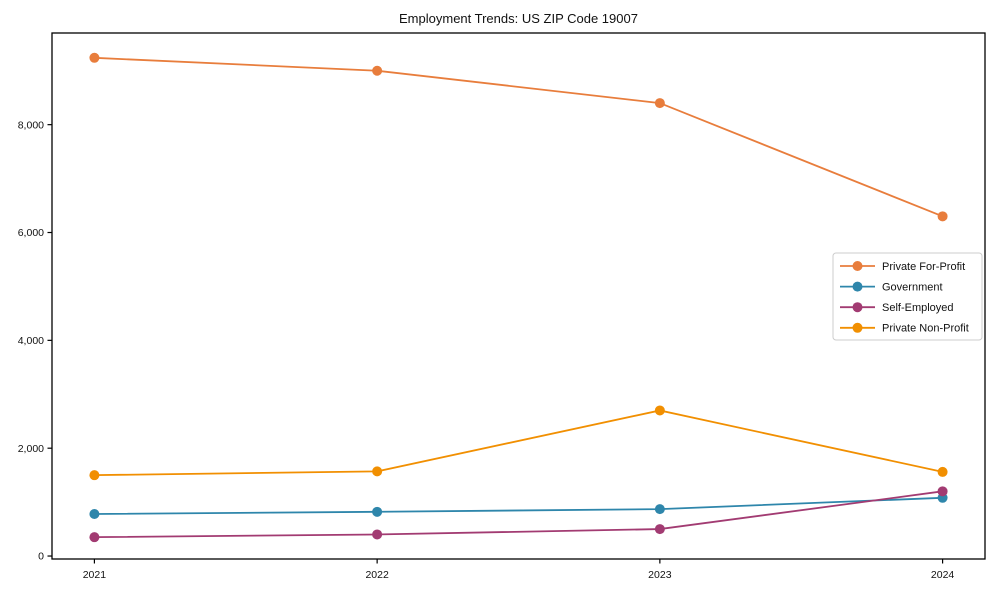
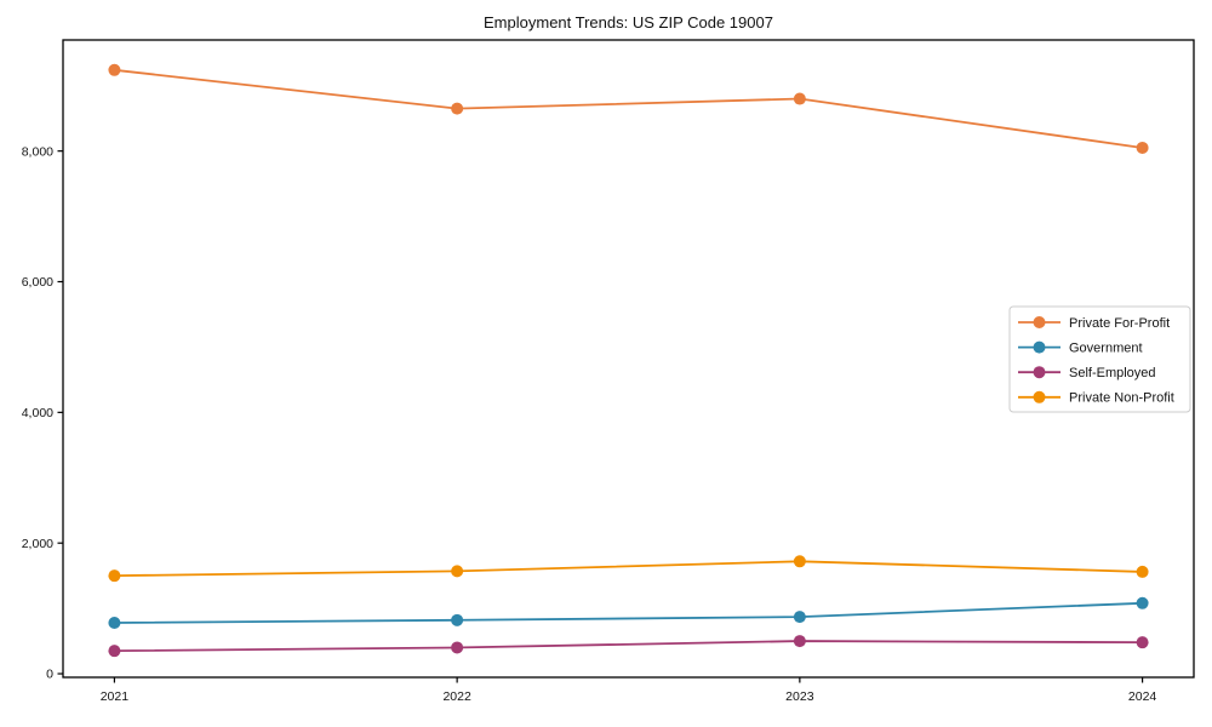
Private For-Profit/2022: 9000 -> 8600
Private For-Profit/2023: 8400 -> 8800
Private Non-Profit/2023: 2700 -> 1700
Private For-Profit/2024: 6300 -> 8000
Self-Employed/2024: 1200 -> 500
